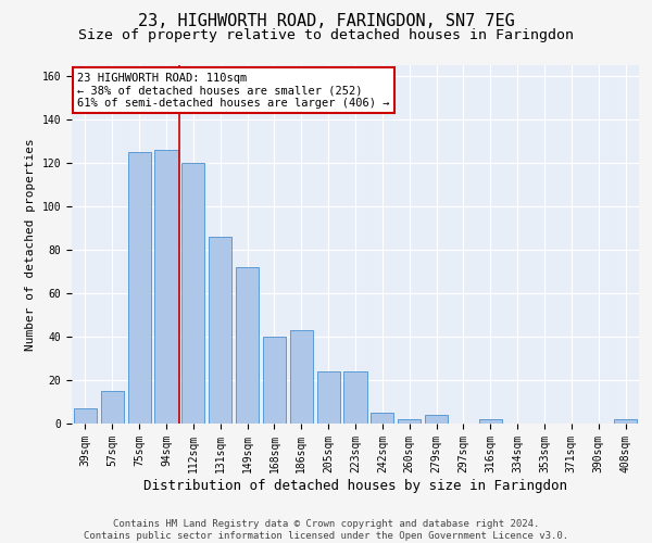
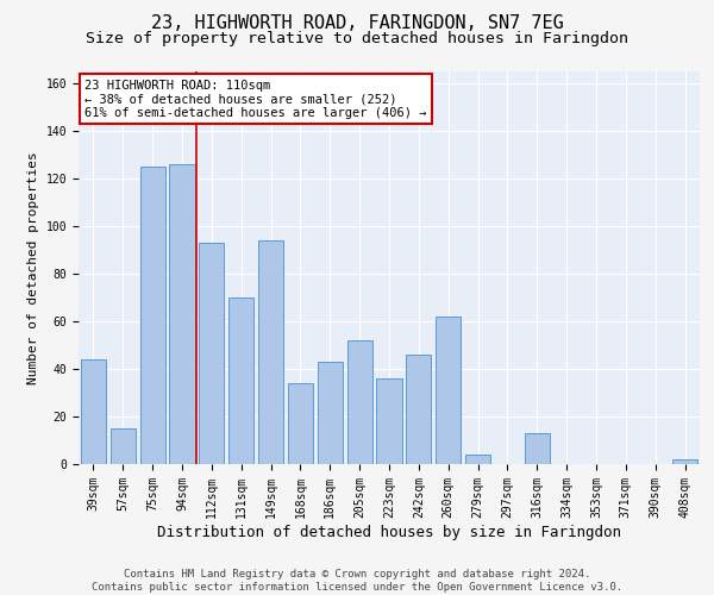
39sqm: 7 -> 44
112sqm: 120 -> 93
131sqm: 86 -> 70
149sqm: 72 -> 94
168sqm: 40 -> 34
205sqm: 24 -> 52
223sqm: 24 -> 36
242sqm: 5 -> 46
260sqm: 2 -> 62
316sqm: 2 -> 13
